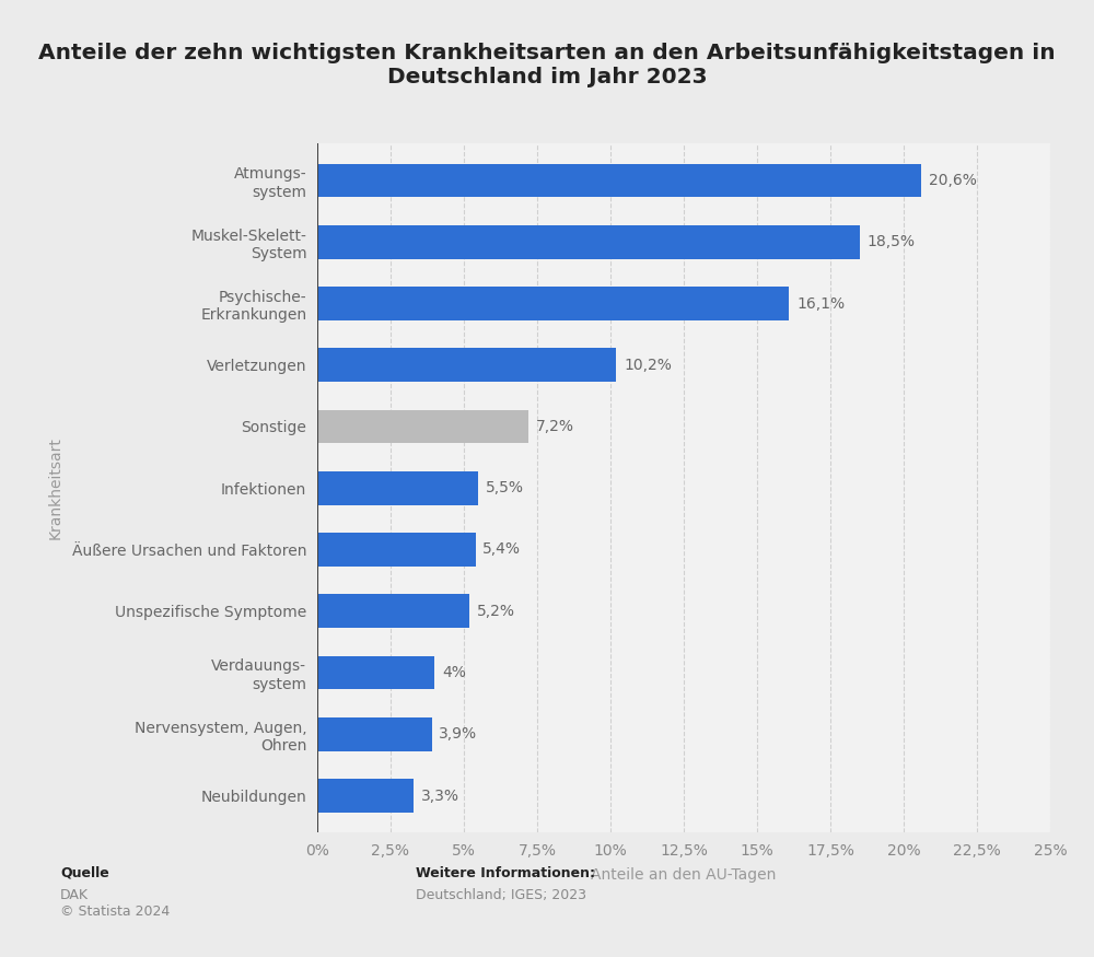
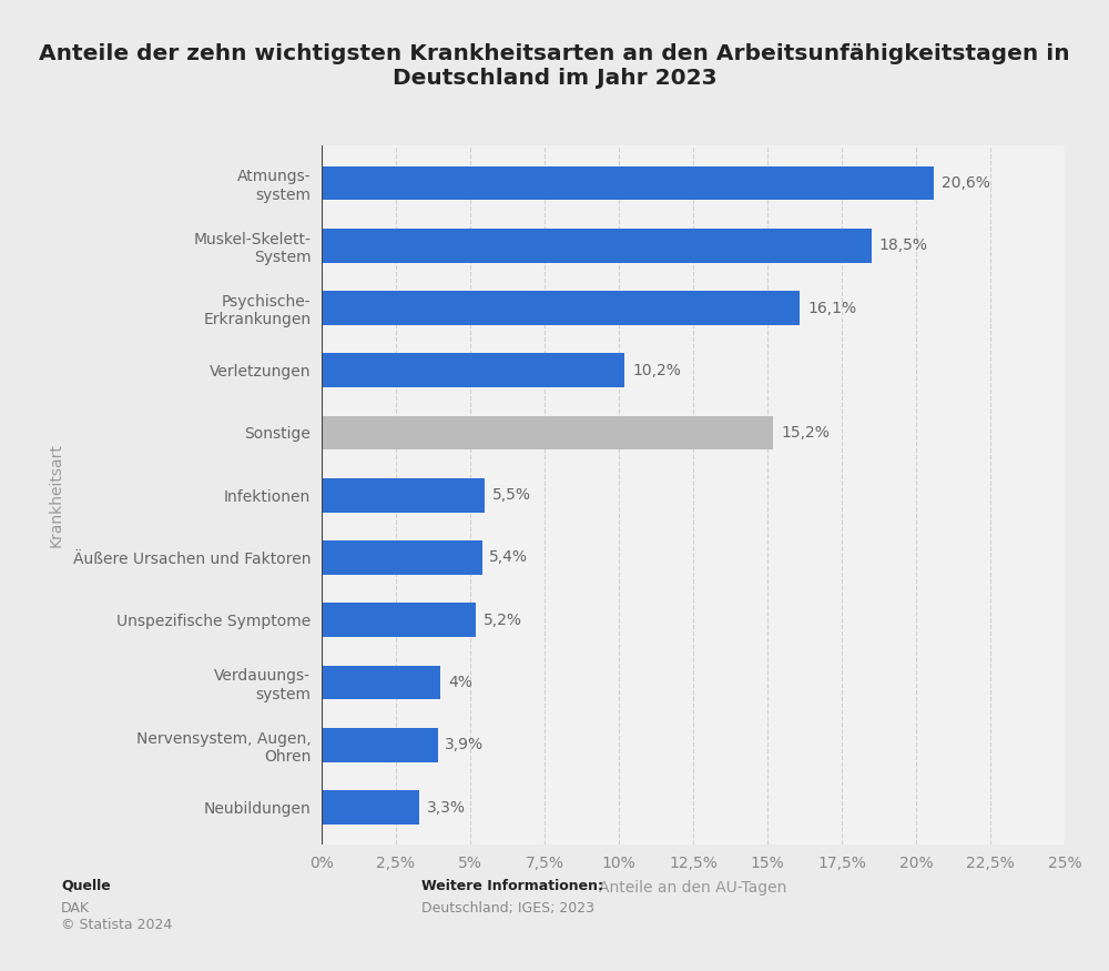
Sonstige: 7,2% -> 15,2%
